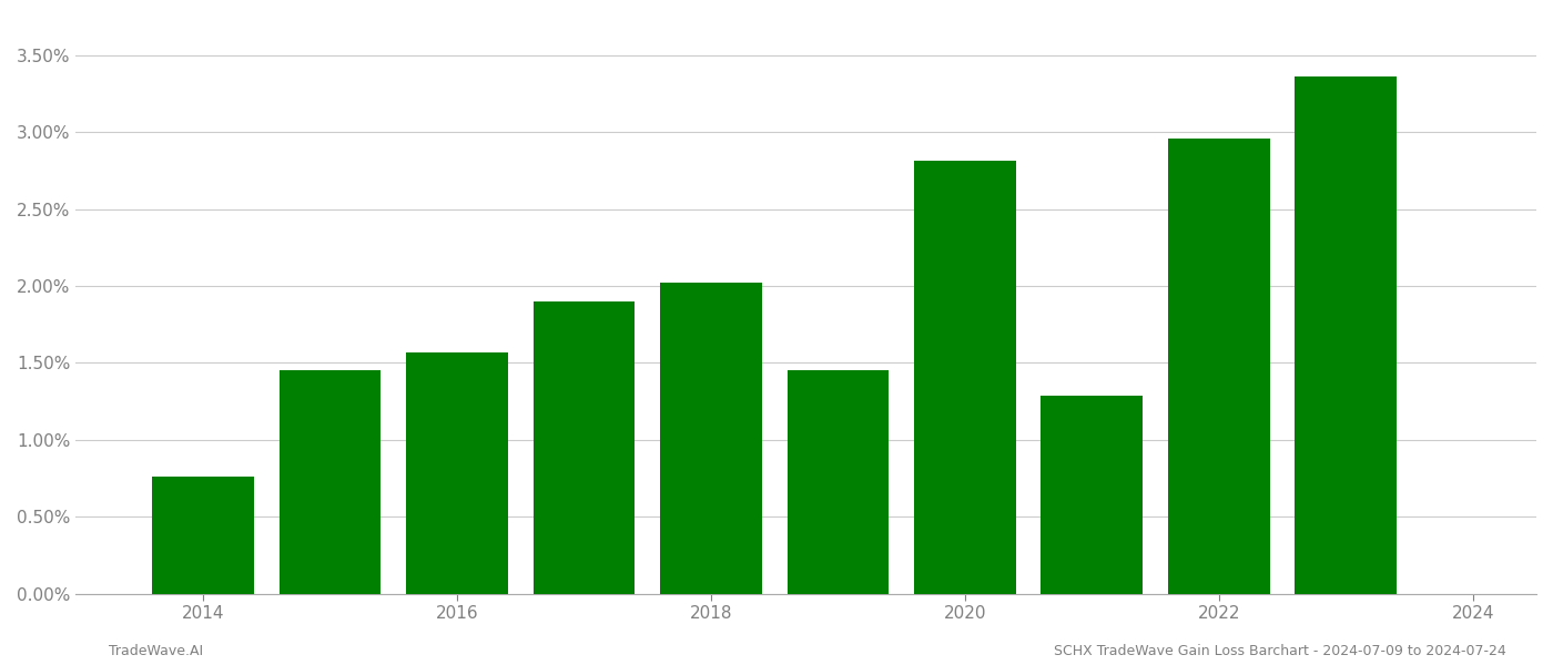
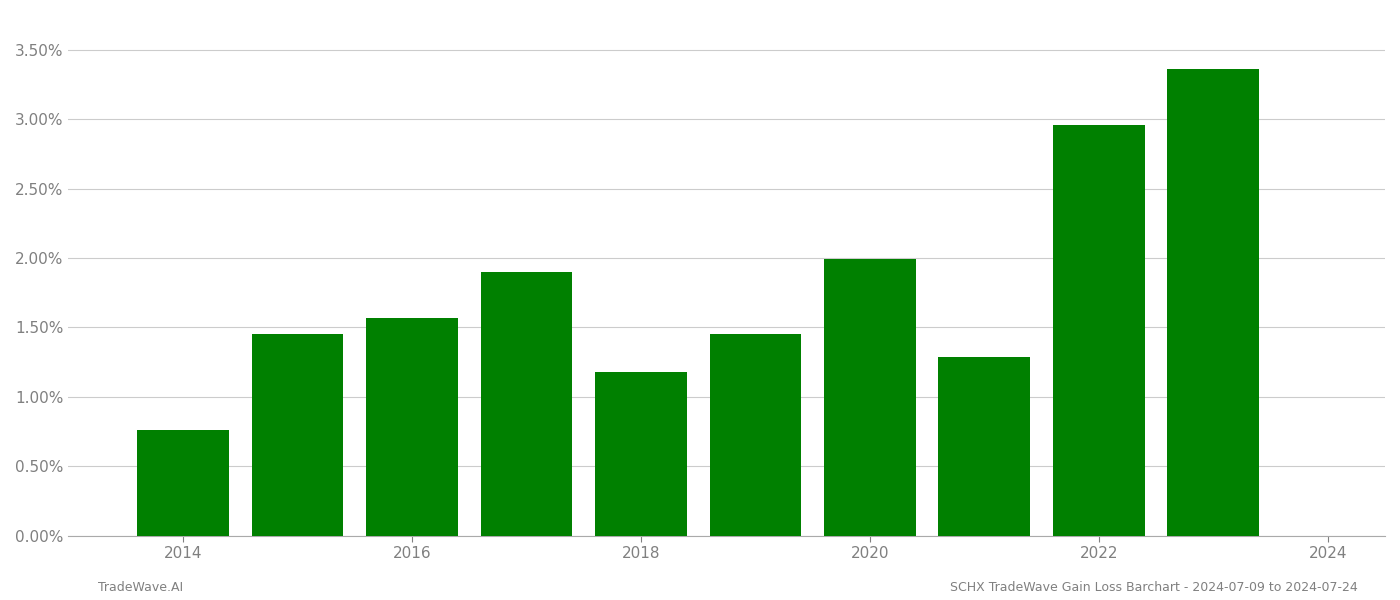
2018: 2.02% -> 1.18%
2020: 2.81% -> 1.99%
